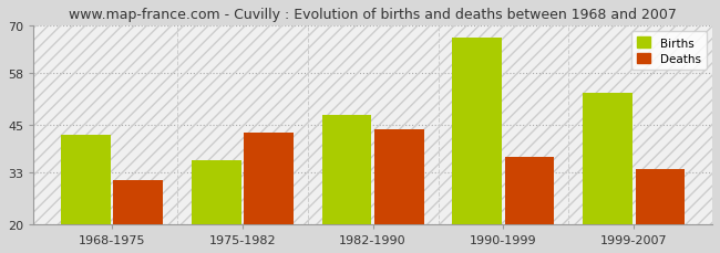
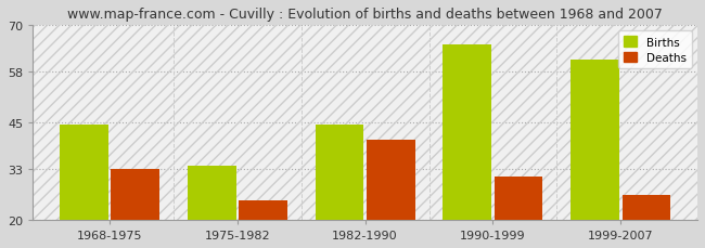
Births/1968-1975: 42.5 -> 44.5
Deaths/1968-1975: 31.0 -> 33.0
Births/1975-1982: 36.0 -> 34.0
Deaths/1975-1982: 43.0 -> 25.0
Births/1982-1990: 47.5 -> 44.5
Deaths/1982-1990: 44.0 -> 40.5
Births/1990-1999: 67.0 -> 65.0
Deaths/1990-1999: 37.0 -> 31.0
Births/1999-2007: 53.0 -> 61.0
Deaths/1999-2007: 34.0 -> 26.5
